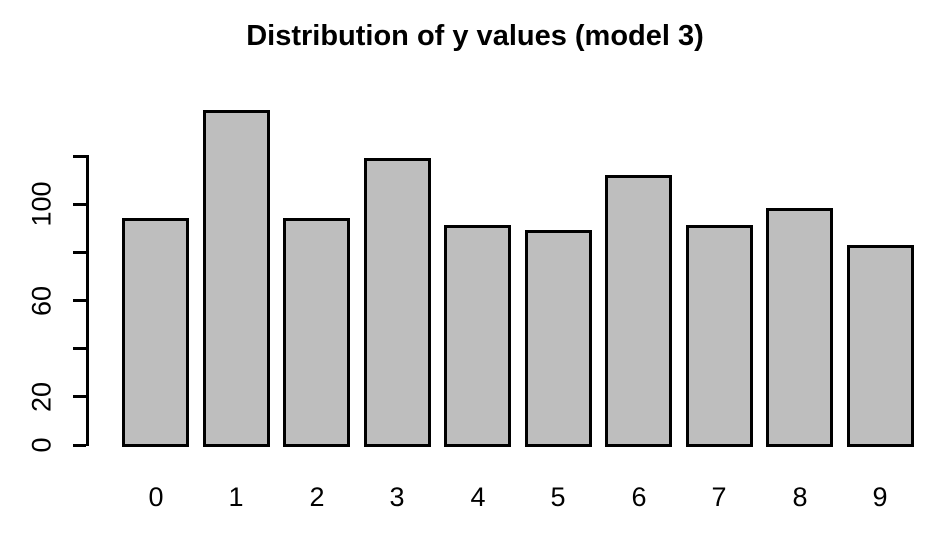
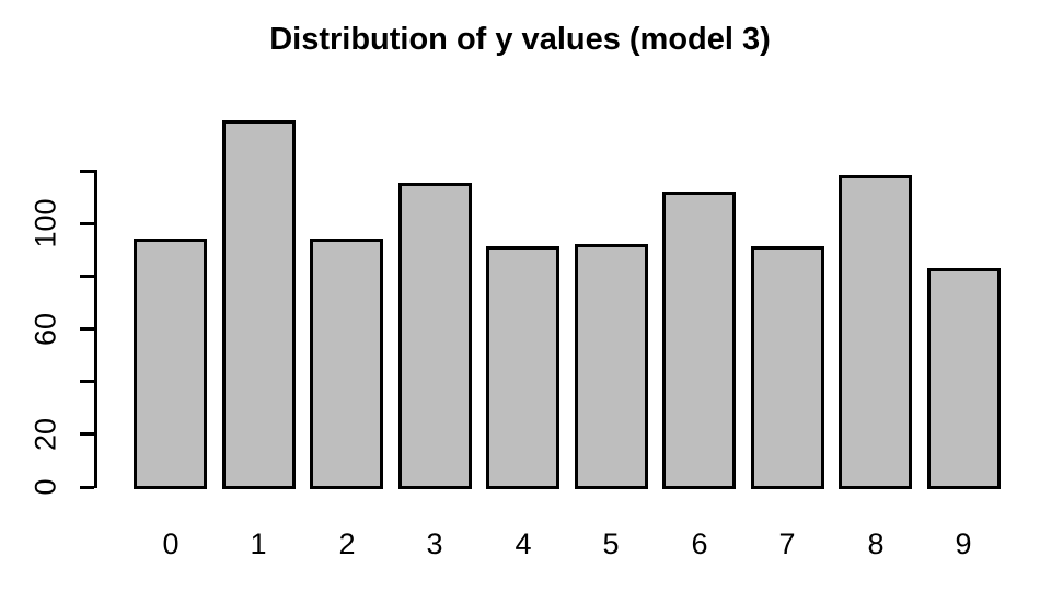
3: 118 -> 114
5: 88 -> 91
8: 97 -> 117
